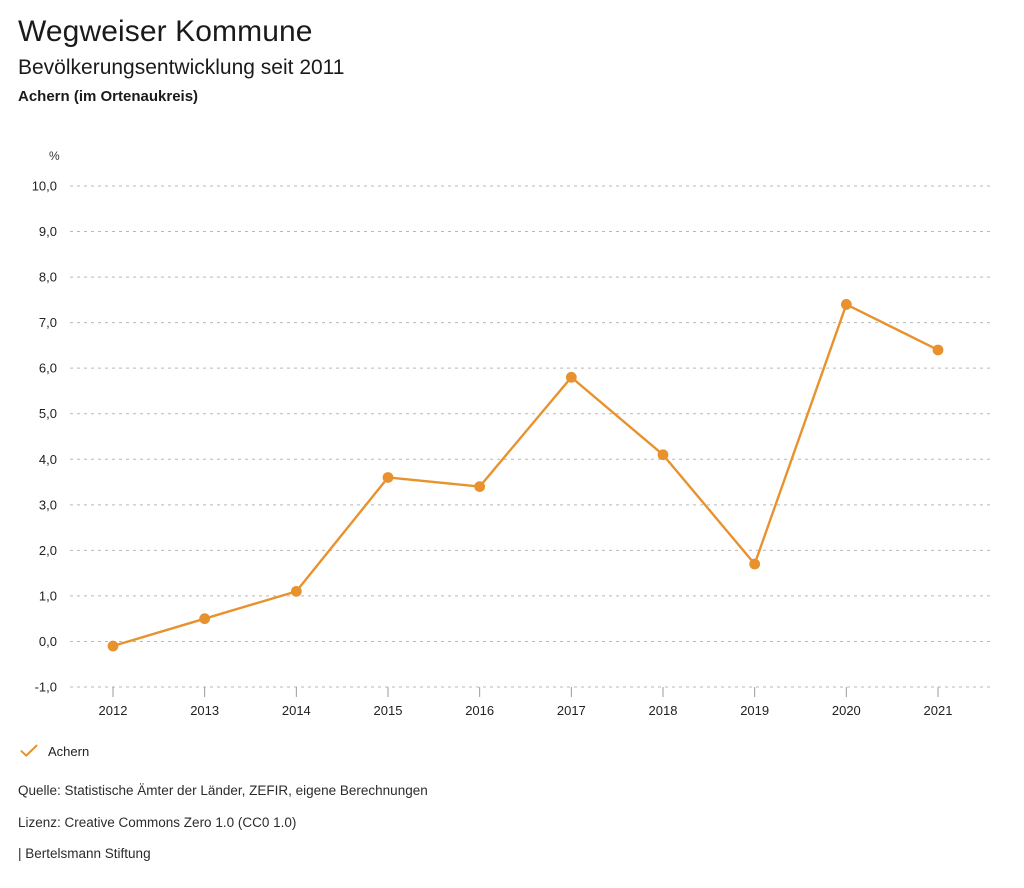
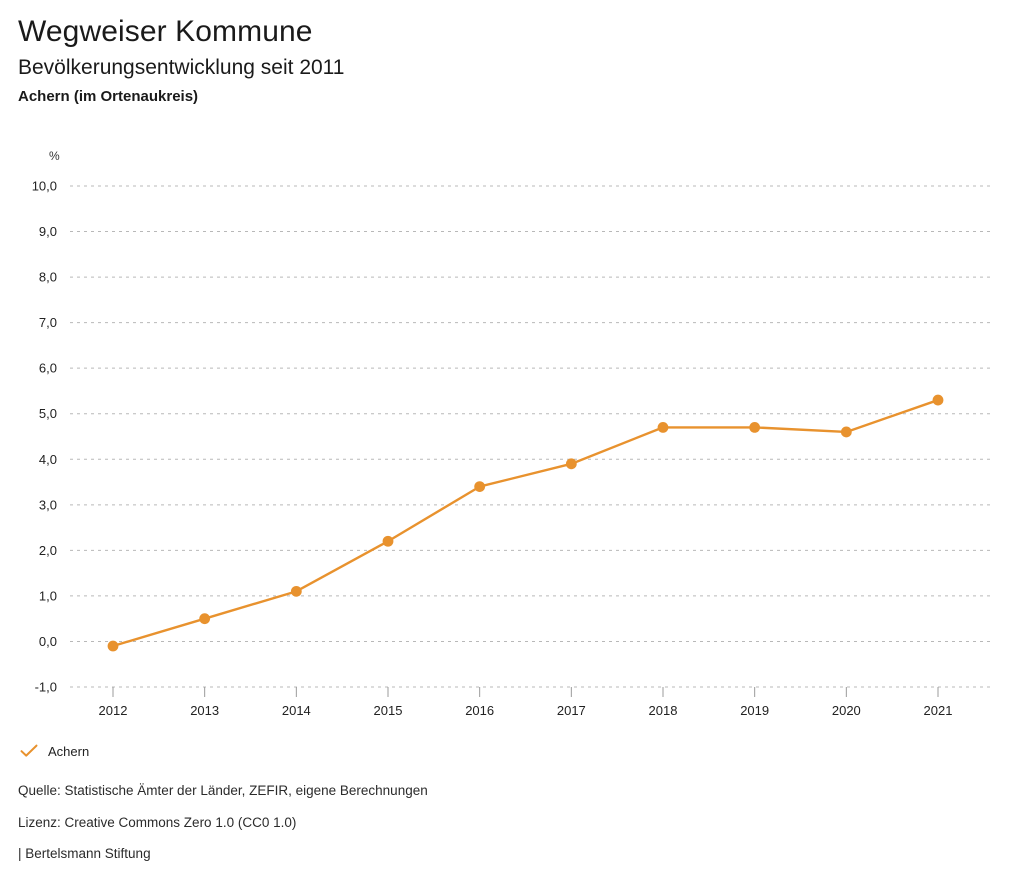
2015: 3,6 -> 2,2
2017: 5,8 -> 3,9
2018: 4,1 -> 4,7
2019: 1,7 -> 4,7
2020: 7,4 -> 4,6
2021: 6,4 -> 5,3
